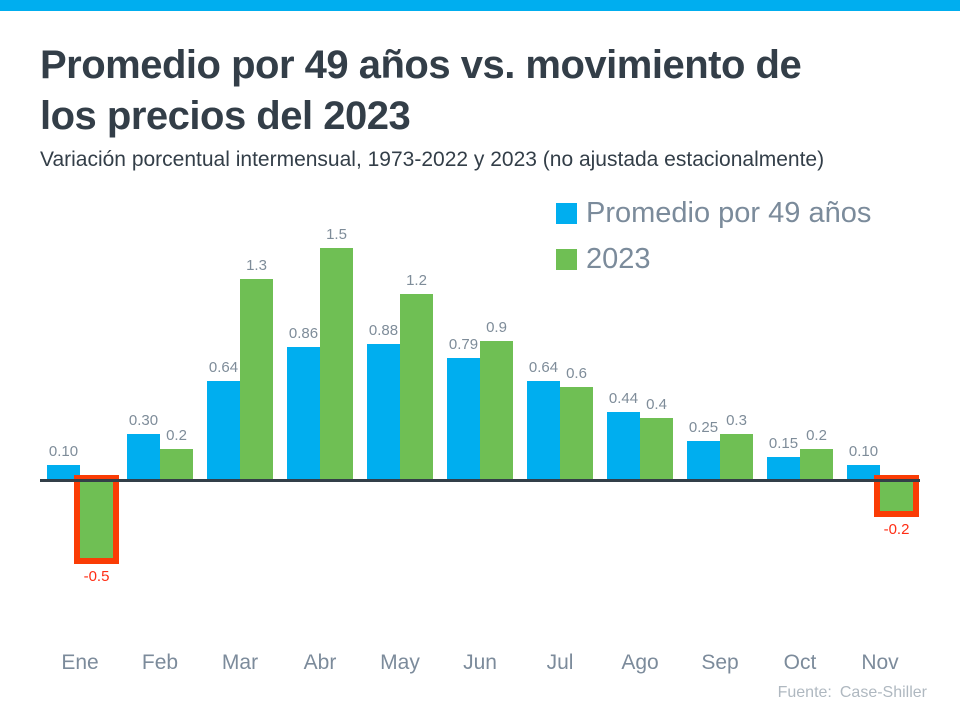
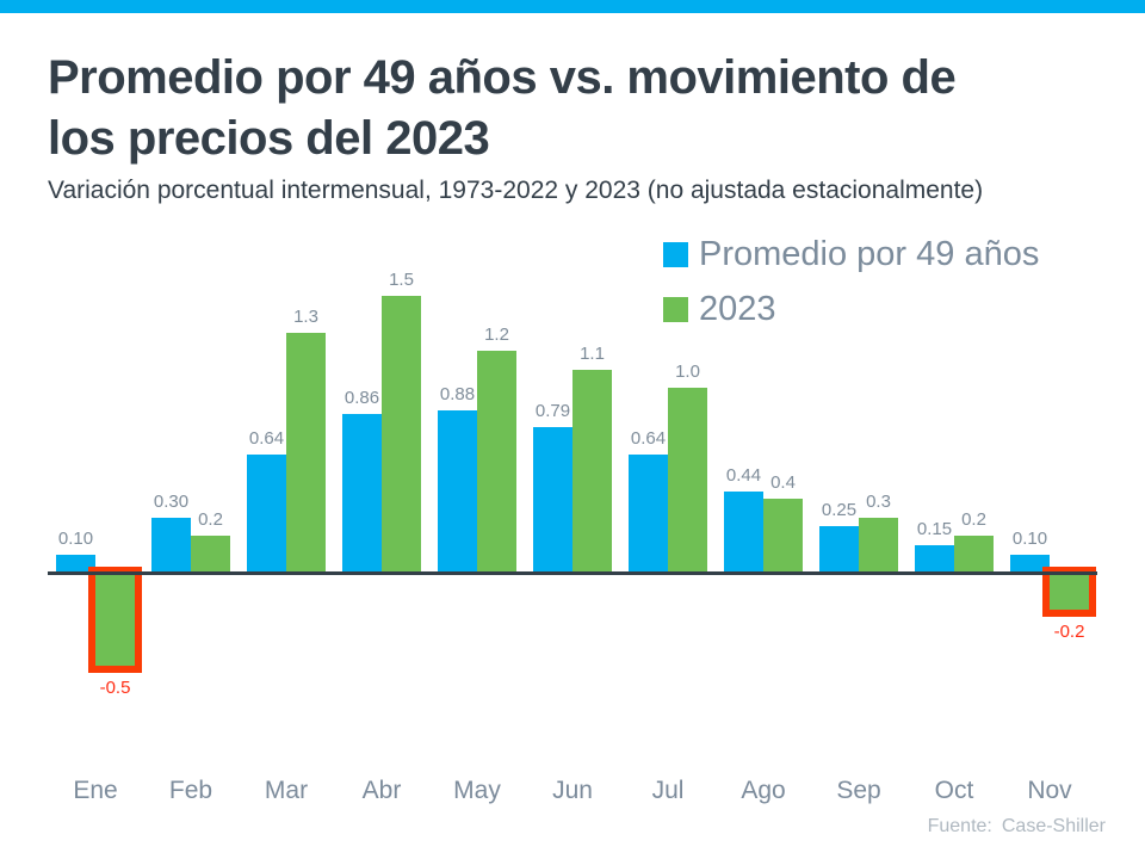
2023/Jun: 0.9 -> 1.1
2023/Jul: 0.6 -> 1.0
